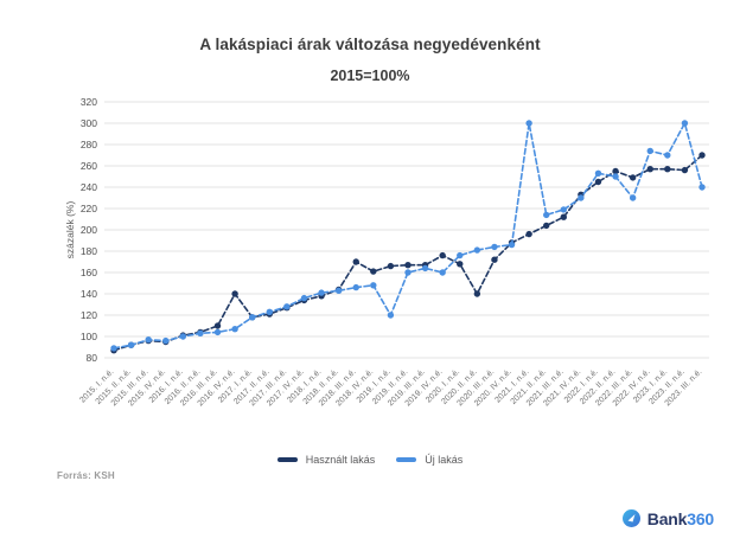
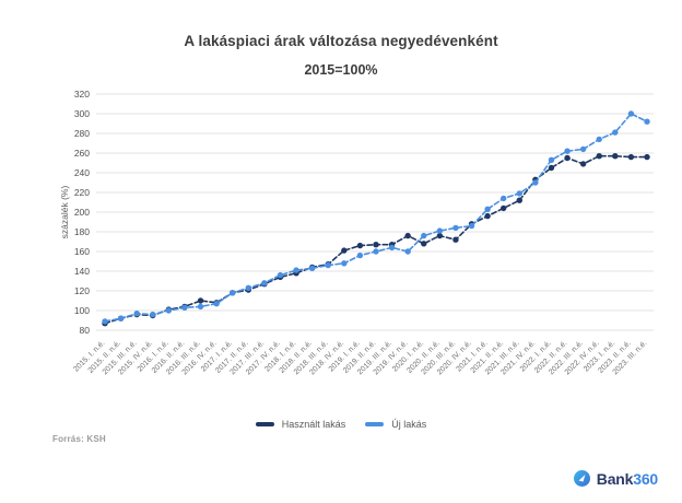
Használt lakás/2016. IV. n.é.: 140 -> 110
Használt lakás/2018. III. n.é.: 170 -> 150
Új lakás/2019. I. n.é.: 120 -> 160
Használt lakás/2020. II. n.é.: 140 -> 180
Új lakás/2021. I. n.é.: 300 -> 200
Új lakás/2022. II. n.é.: 250 -> 260
Új lakás/2022. III. n.é.: 230 -> 260
Új lakás/2023. I. n.é.: 270 -> 280
Használt lakás/2023. III. n.é.: 270 -> 260
Új lakás/2023. III. n.é.: 240 -> 290
